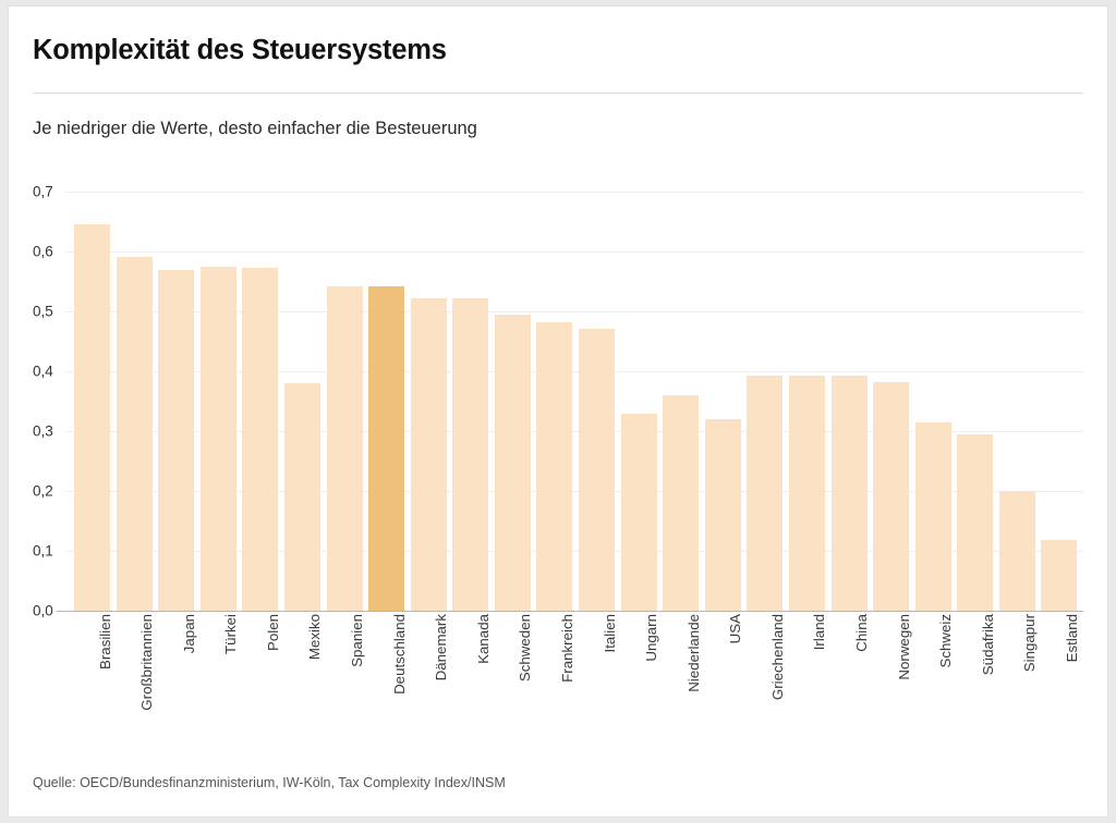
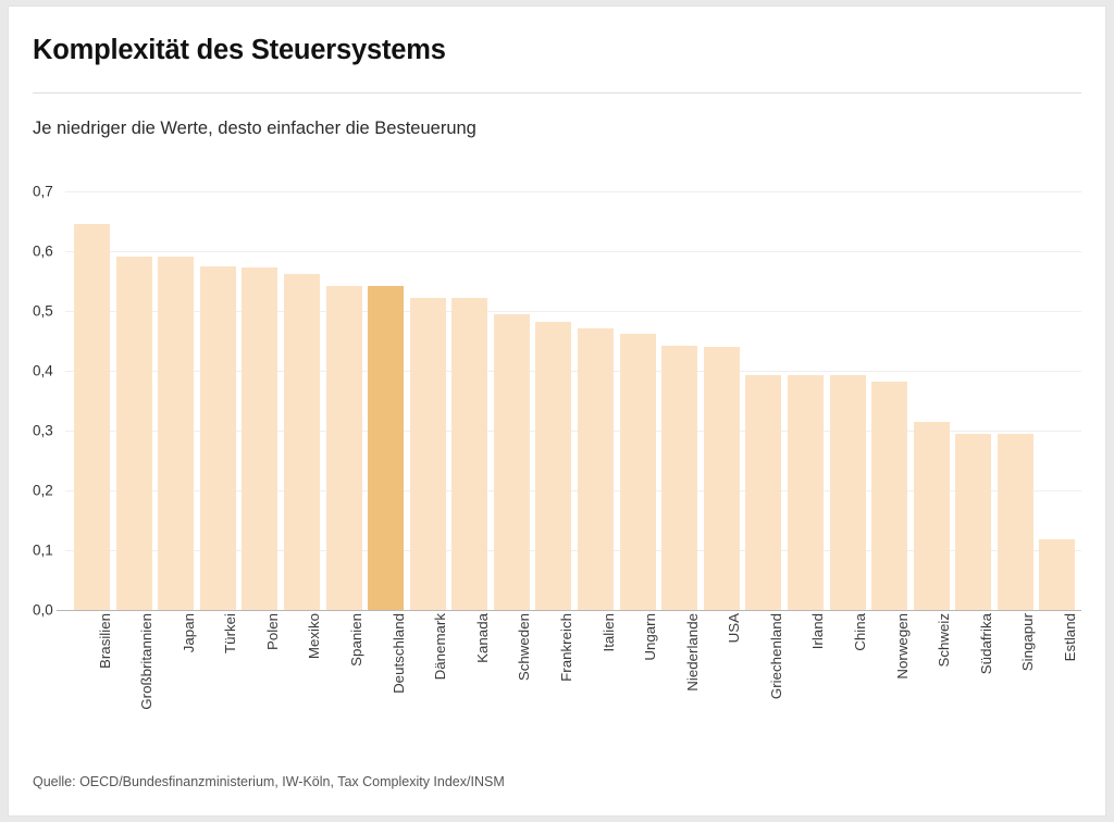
Japan: 0,57 -> 0,59
Mexiko: 0,38 -> 0,56
Ungarn: 0,33 -> 0,46
Niederlande: 0,36 -> 0,44
USA: 0,32 -> 0,44
Singapur: 0,20 -> 0,29
